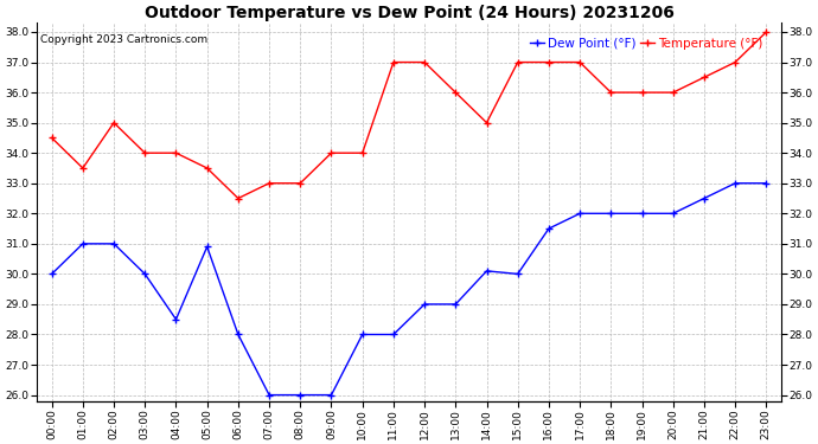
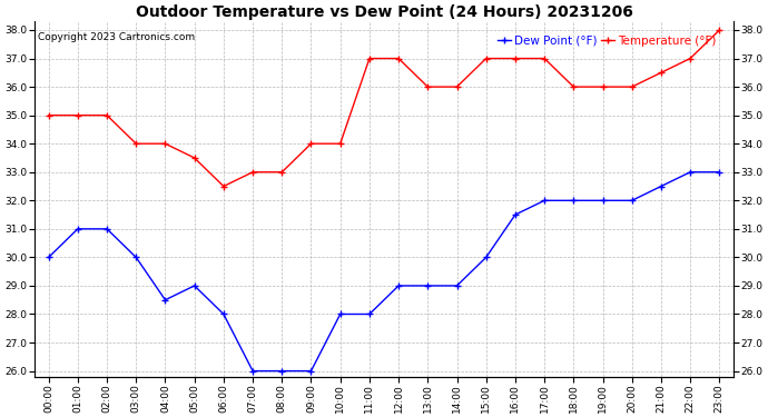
Temperature (°F)/00:00: 34.5 -> 35.0
Temperature (°F)/01:00: 33.5 -> 35.0
Dew Point (°F)/05:00: 30.9 -> 29.0
Dew Point (°F)/14:00: 30.1 -> 29.0
Temperature (°F)/14:00: 35.0 -> 36.0
